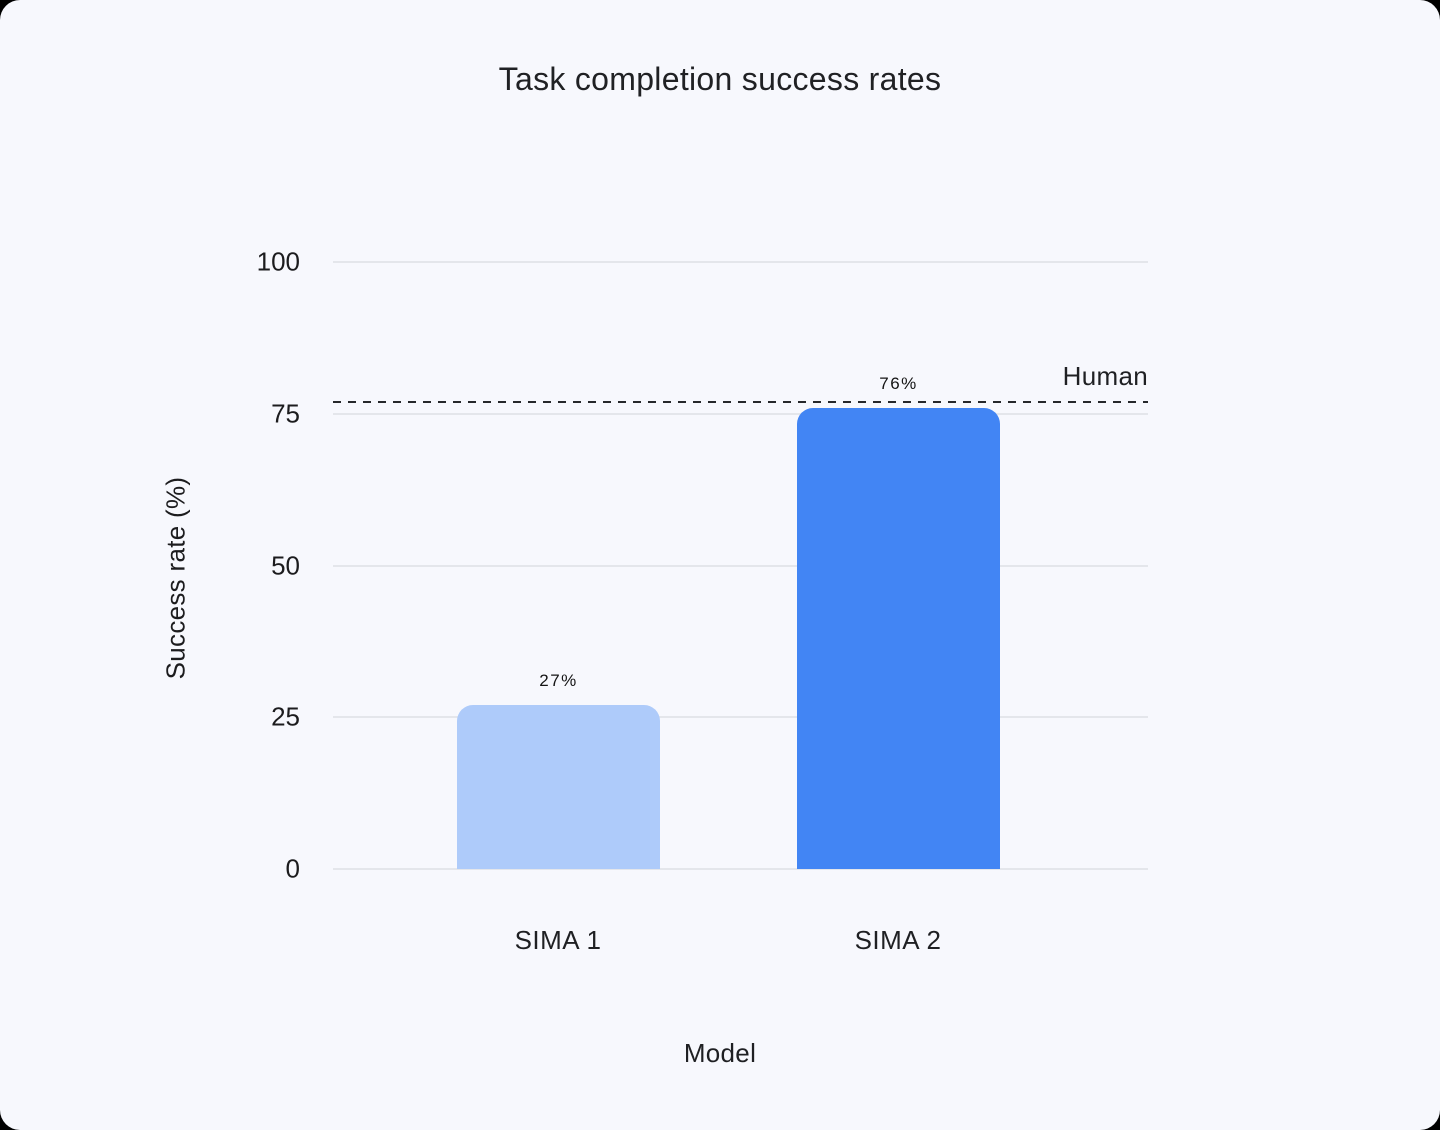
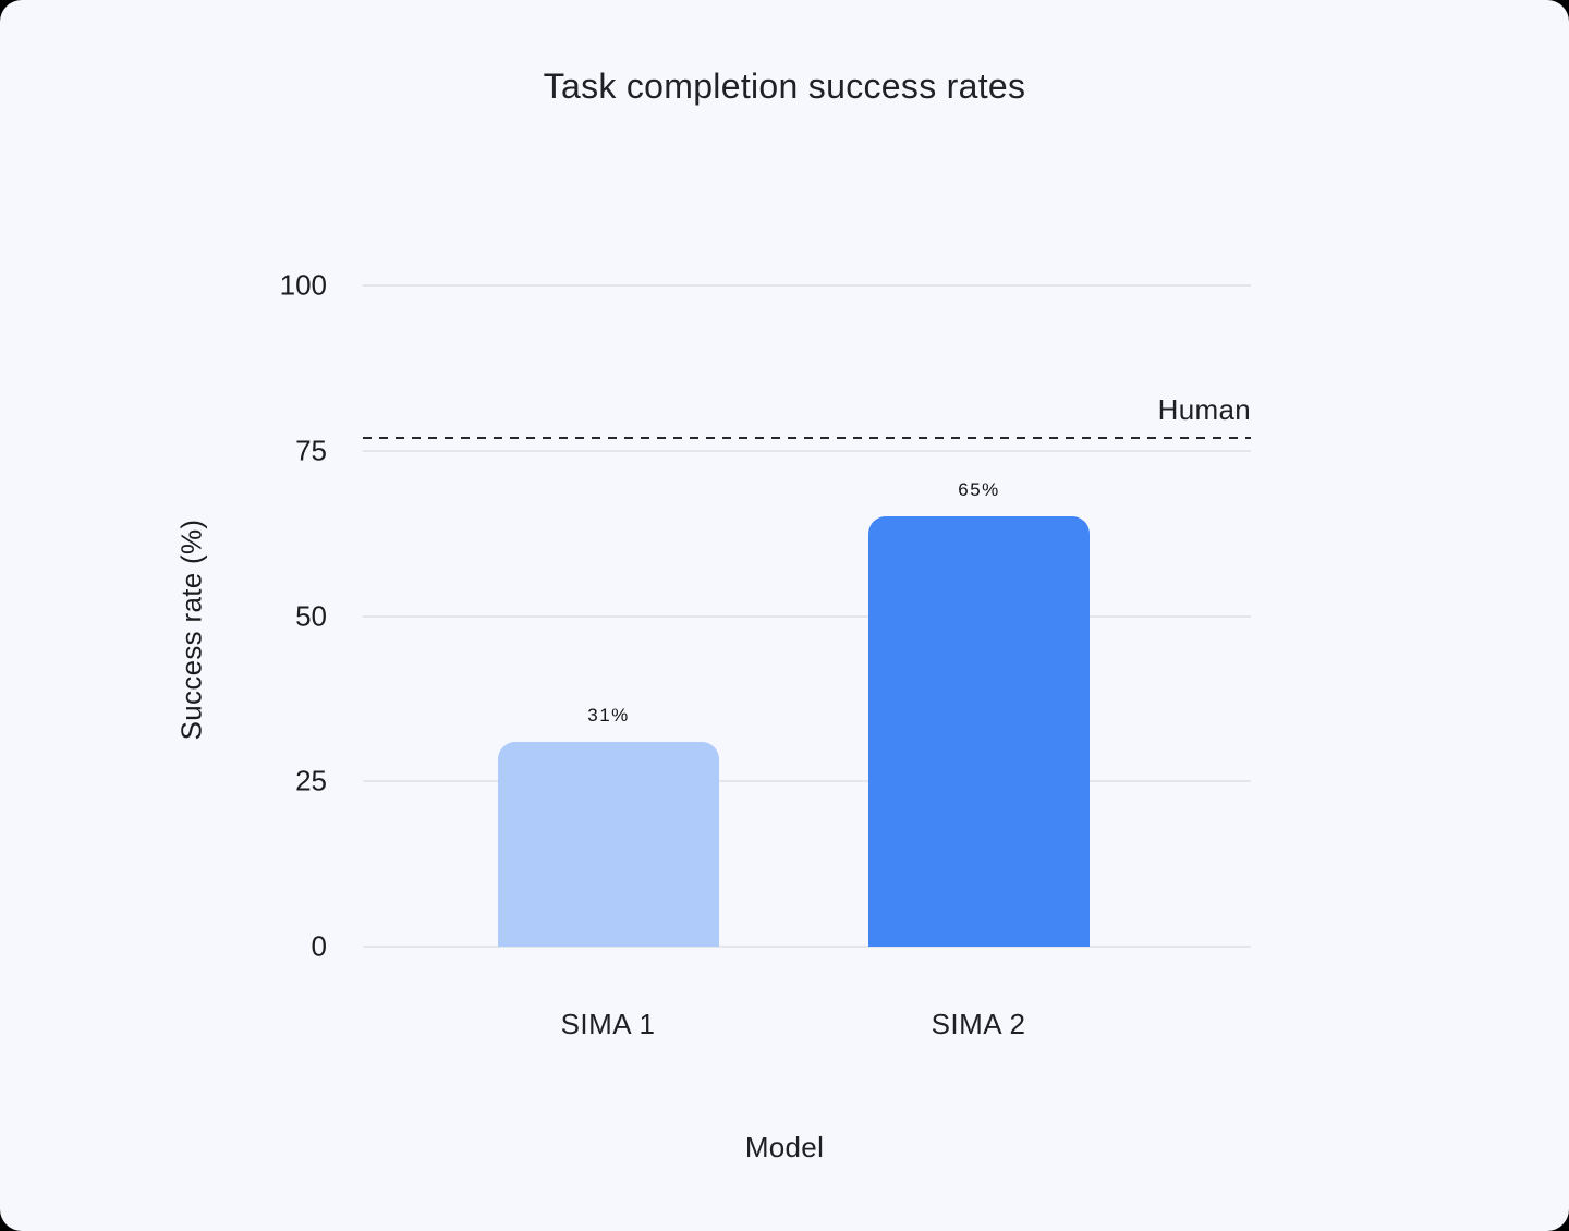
SIMA 1: 27% -> 31%
SIMA 2: 76% -> 65%
